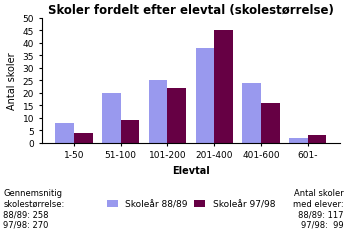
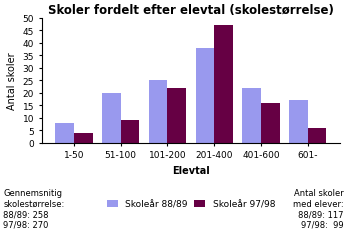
Skoleår 97/98/201-400: 45 -> 47
Skoleår 88/89/401-600: 24 -> 22
Skoleår 88/89/601-: 2 -> 17
Skoleår 97/98/601-: 3 -> 6
